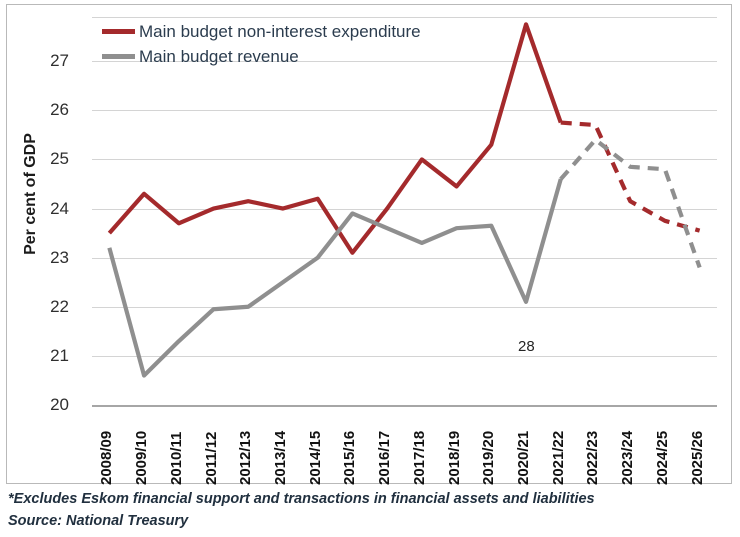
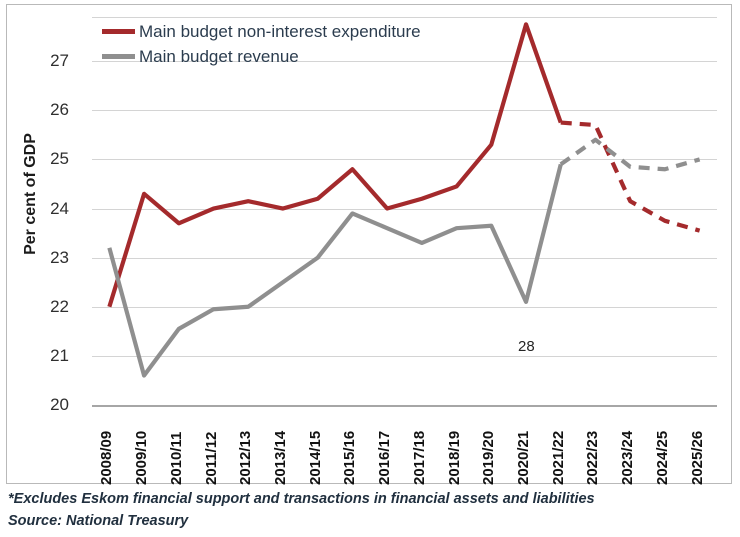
Main budget non-interest expenditure/2008/09: 23.5 -> 22.0
Main budget revenue/2010/11: 21.3 -> 21.6
Main budget non-interest expenditure/2015/16: 23.1 -> 24.8
Main budget non-interest expenditure/2017/18: 25.0 -> 24.2
Main budget revenue/2021/22: 24.6 -> 24.9
Main budget revenue/2025/26: 22.8 -> 25.0
